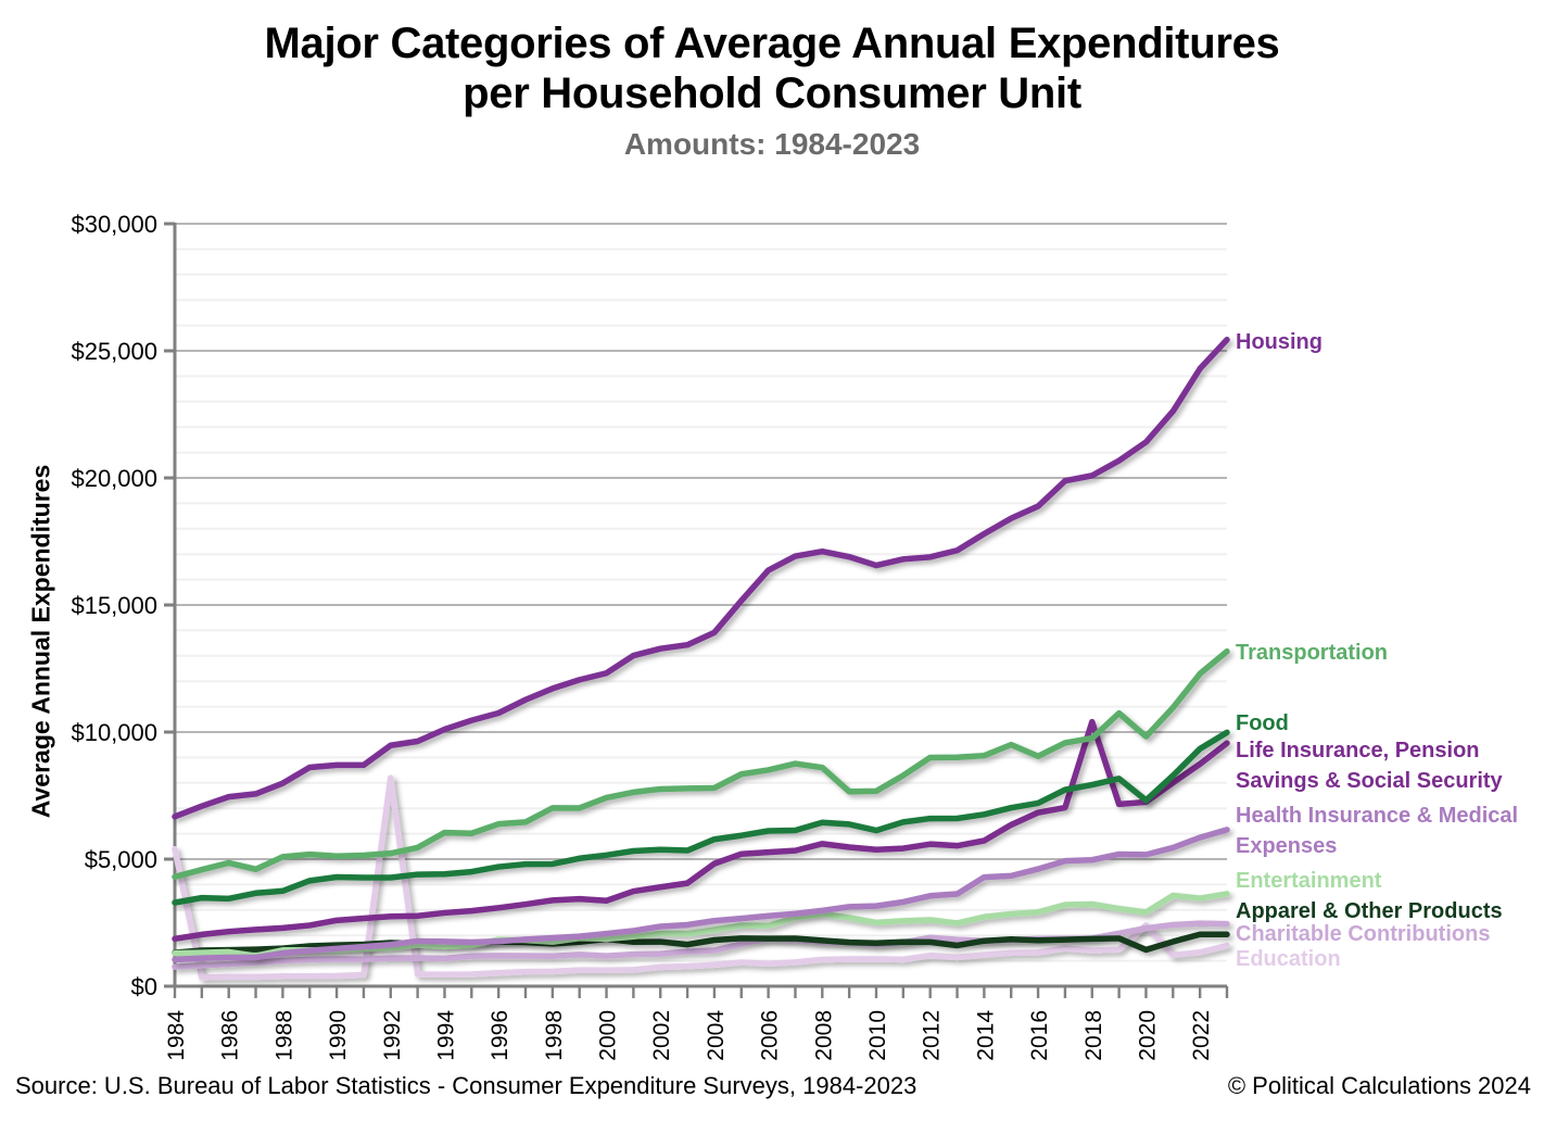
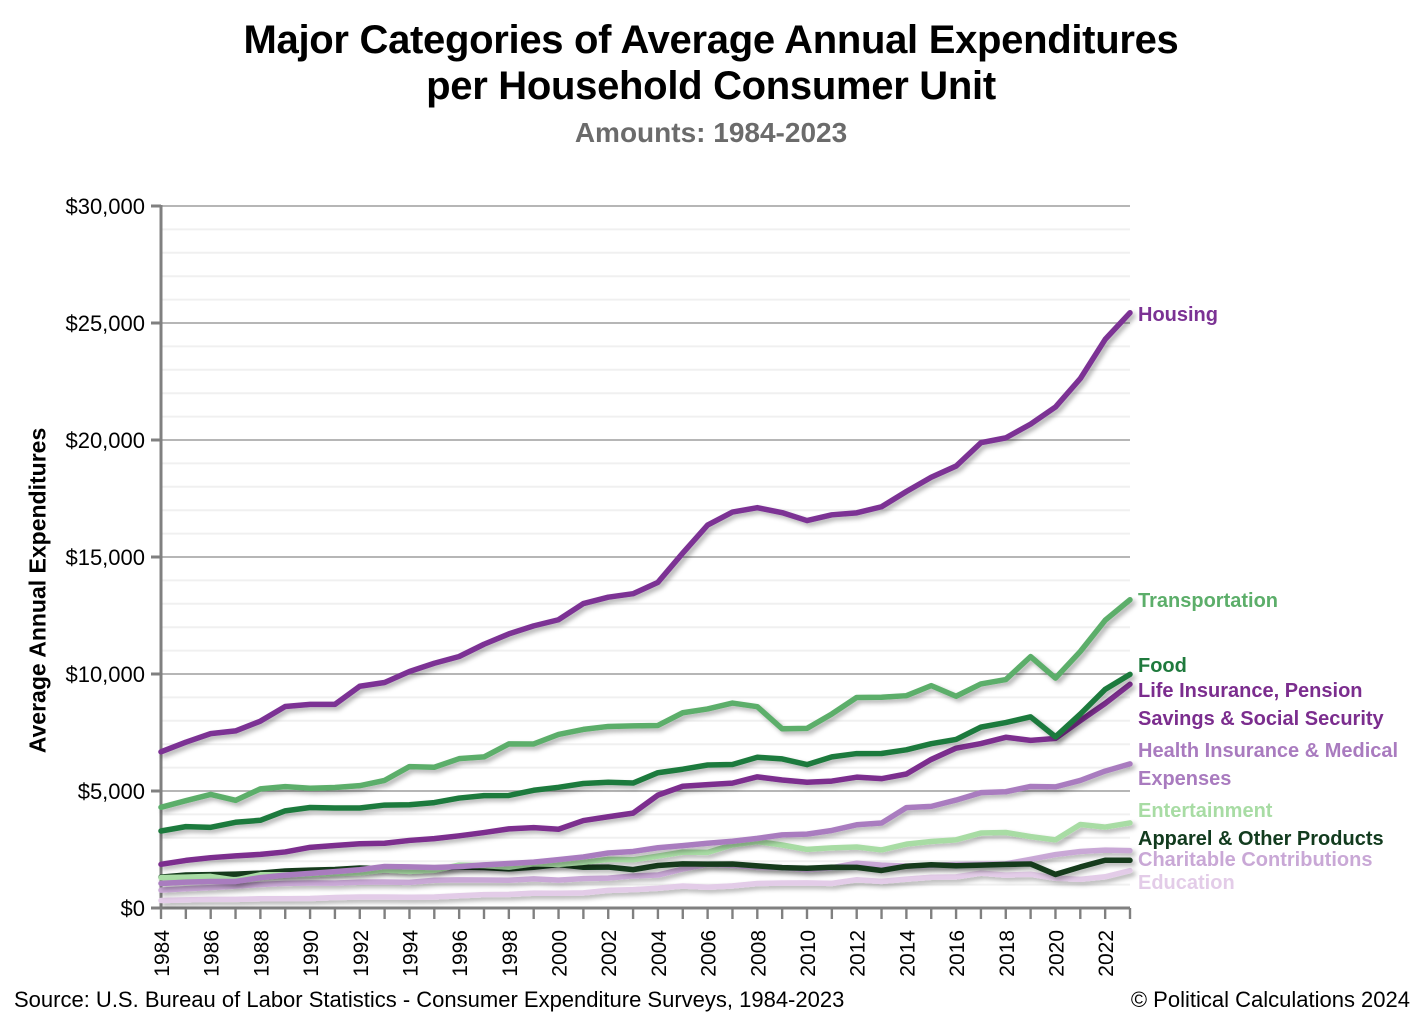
Education/1984: $5400 -> $300
Education/1992: $8200 -> $500
Life Insurance, Pension Savings & Social Security/2018: $10400 -> $7300
Education/2020: $2400 -> $1300
